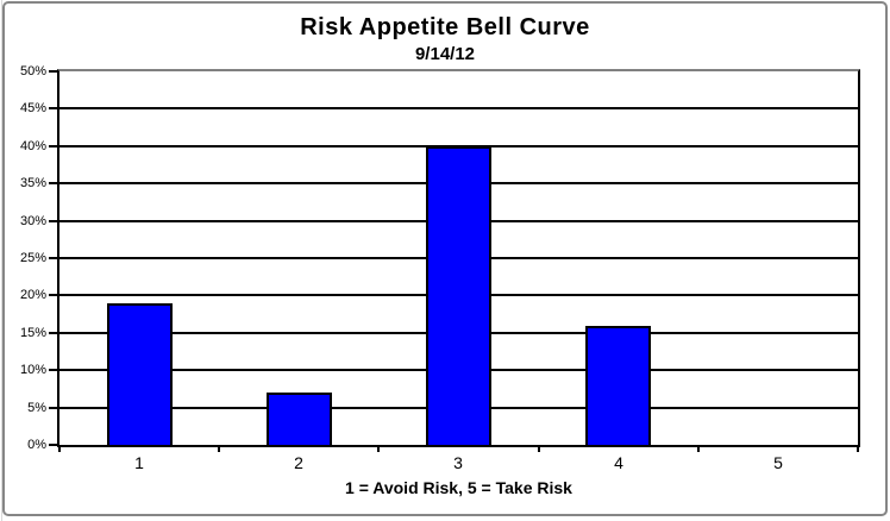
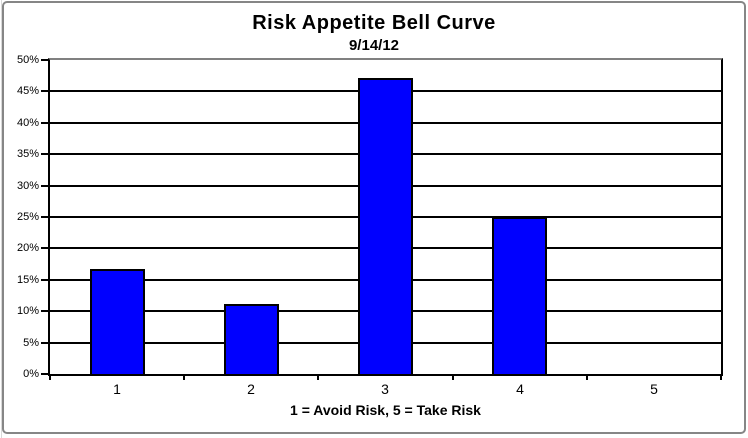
1: 19% -> 17%
2: 7% -> 11%
3: 40% -> 47%
4: 16% -> 25%
